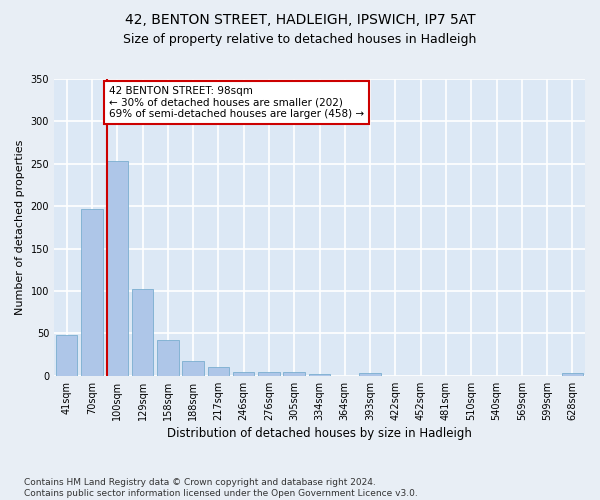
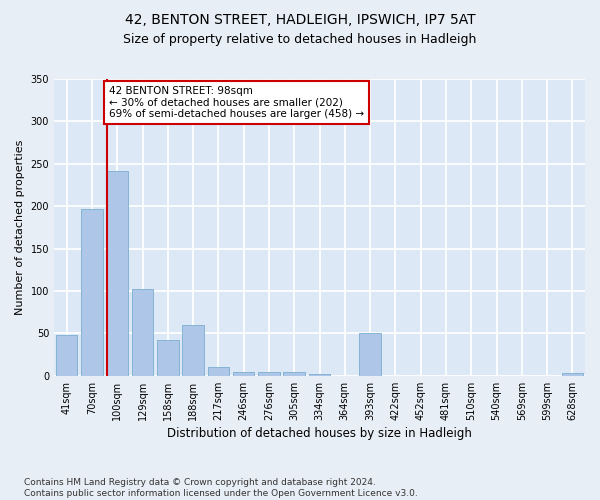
100sqm: 253 -> 242
188sqm: 18 -> 60
393sqm: 3 -> 50
